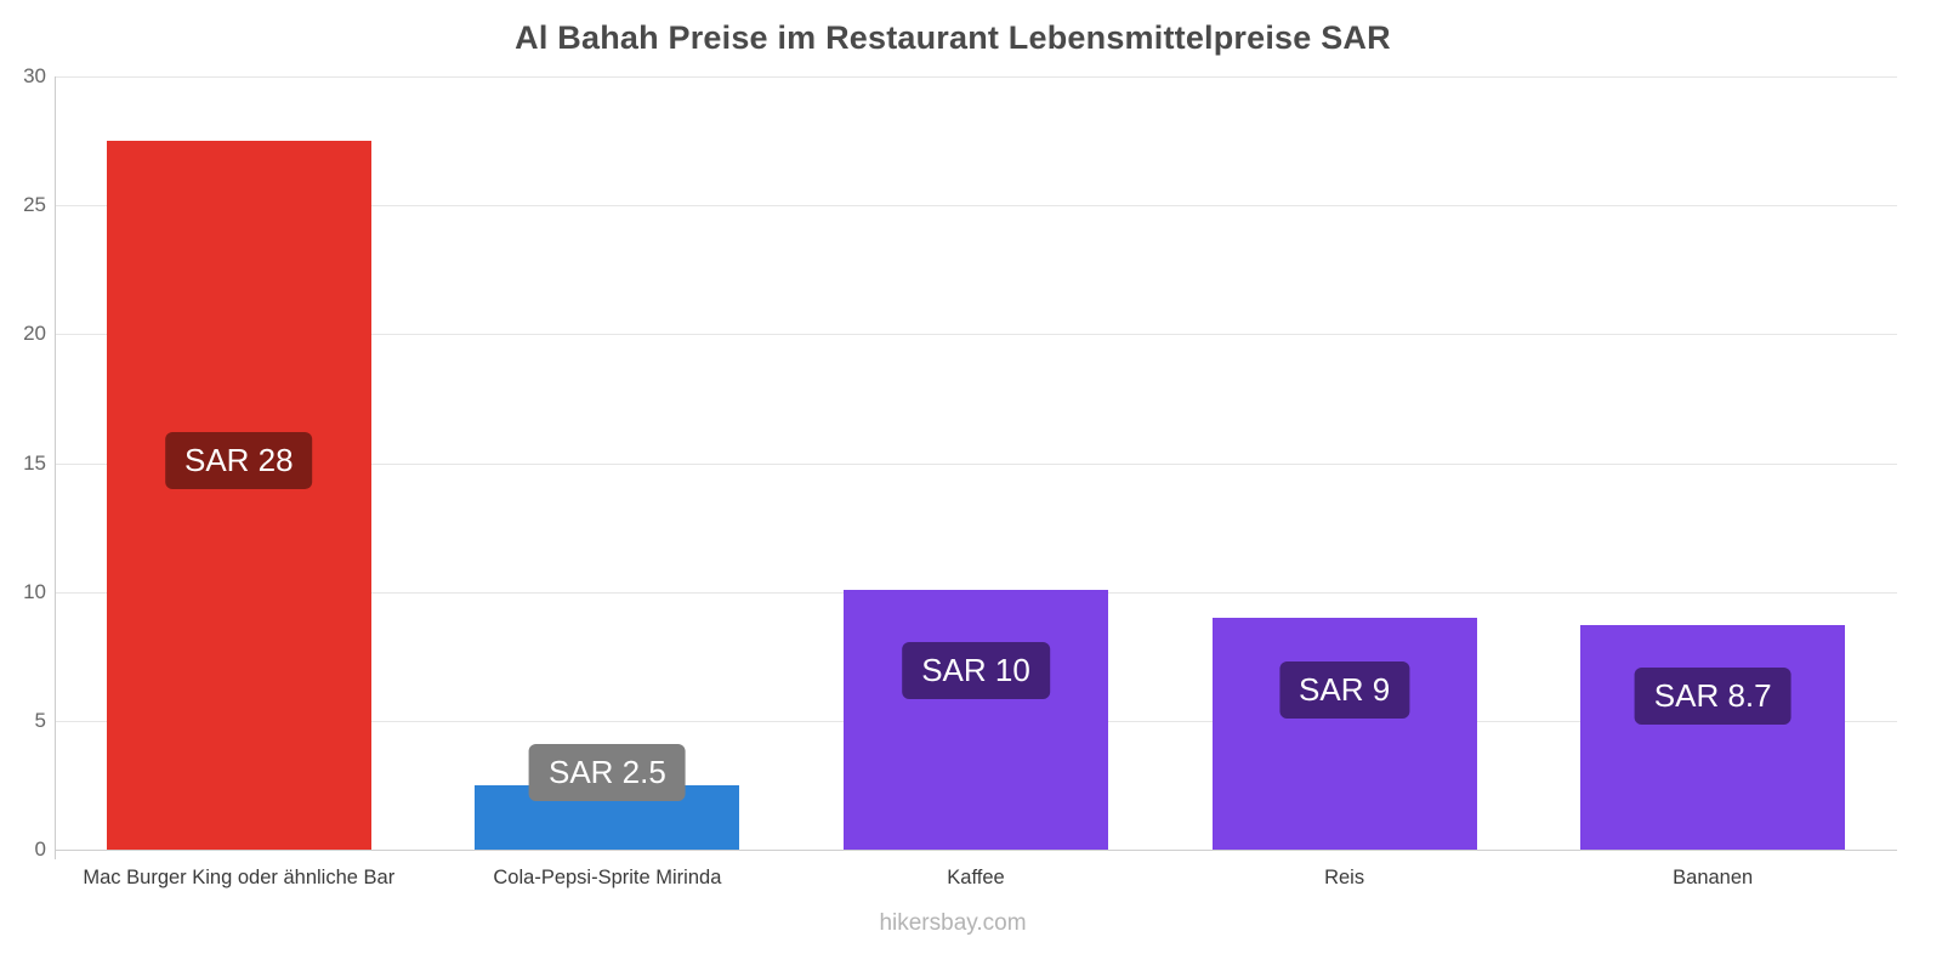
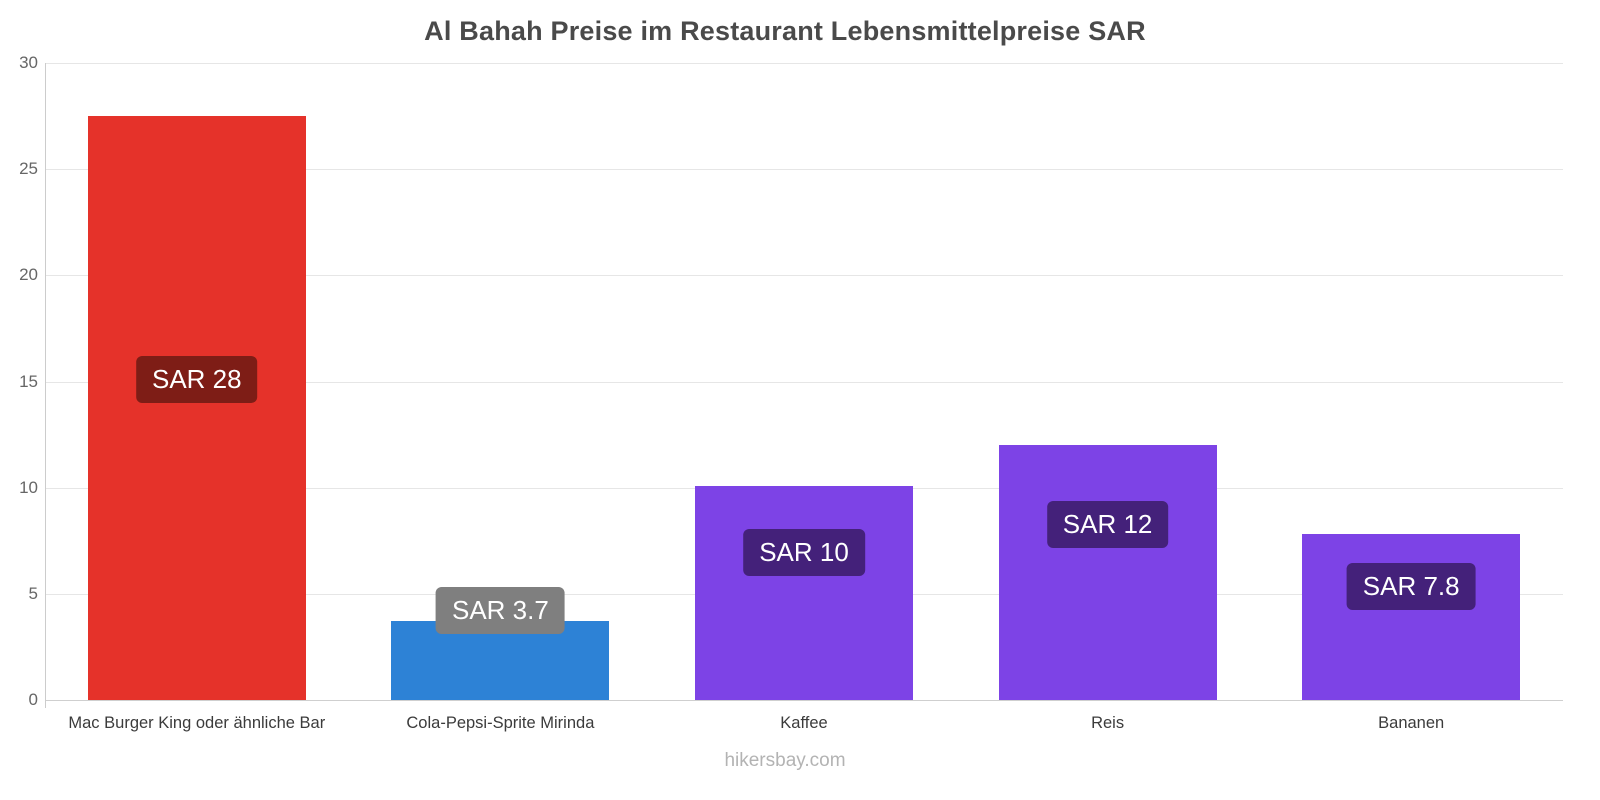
Cola-Pepsi-Sprite Mirinda: 2.5 -> 3.7
Reis: 9 -> 12
Bananen: 8.7 -> 7.8
